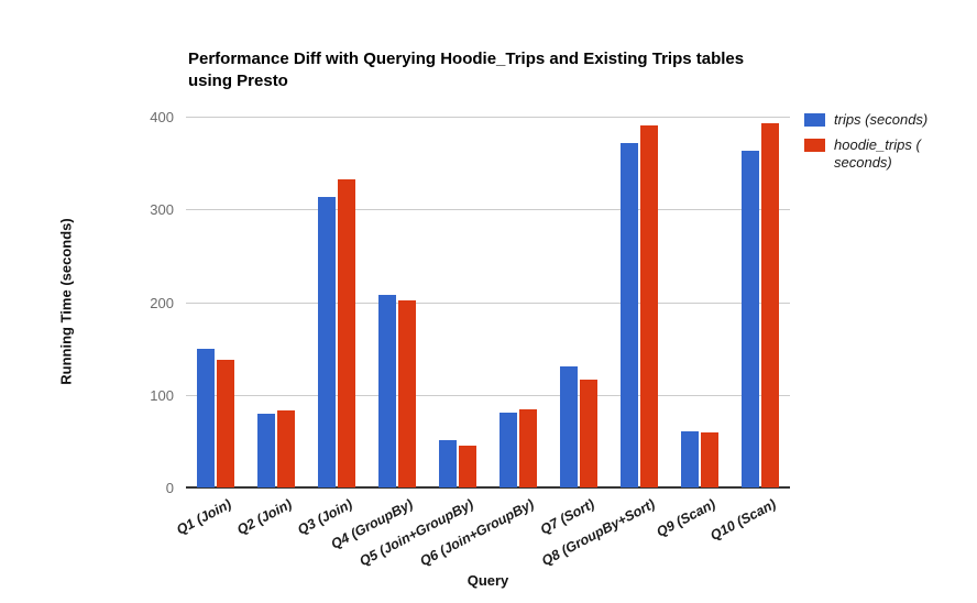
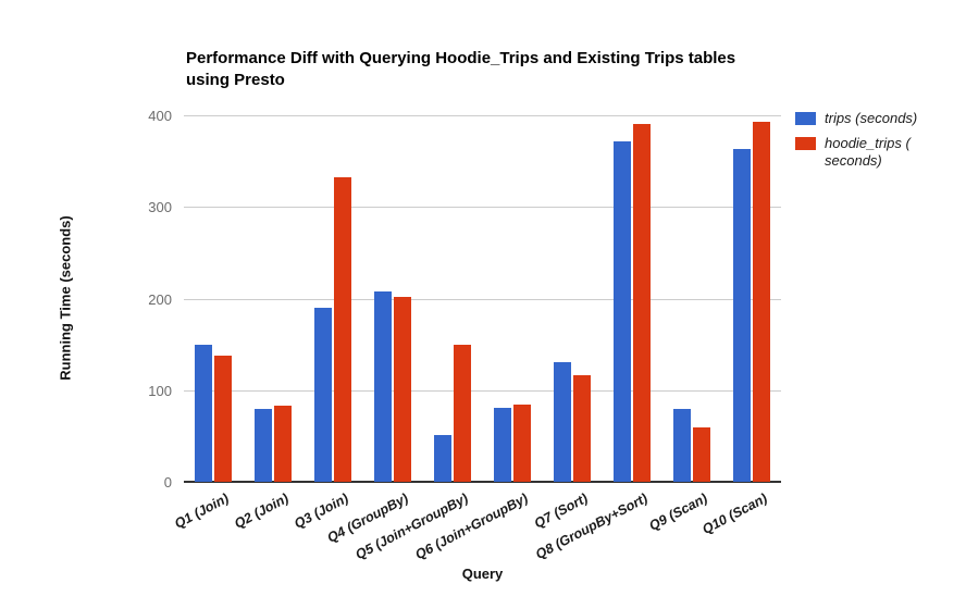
trips (seconds)/Q3 (Join): 310 -> 190
hoodie_trips ( seconds)/Q5 (Join+GroupBy): 40 -> 150
trips (seconds)/Q9 (Scan): 60 -> 80
